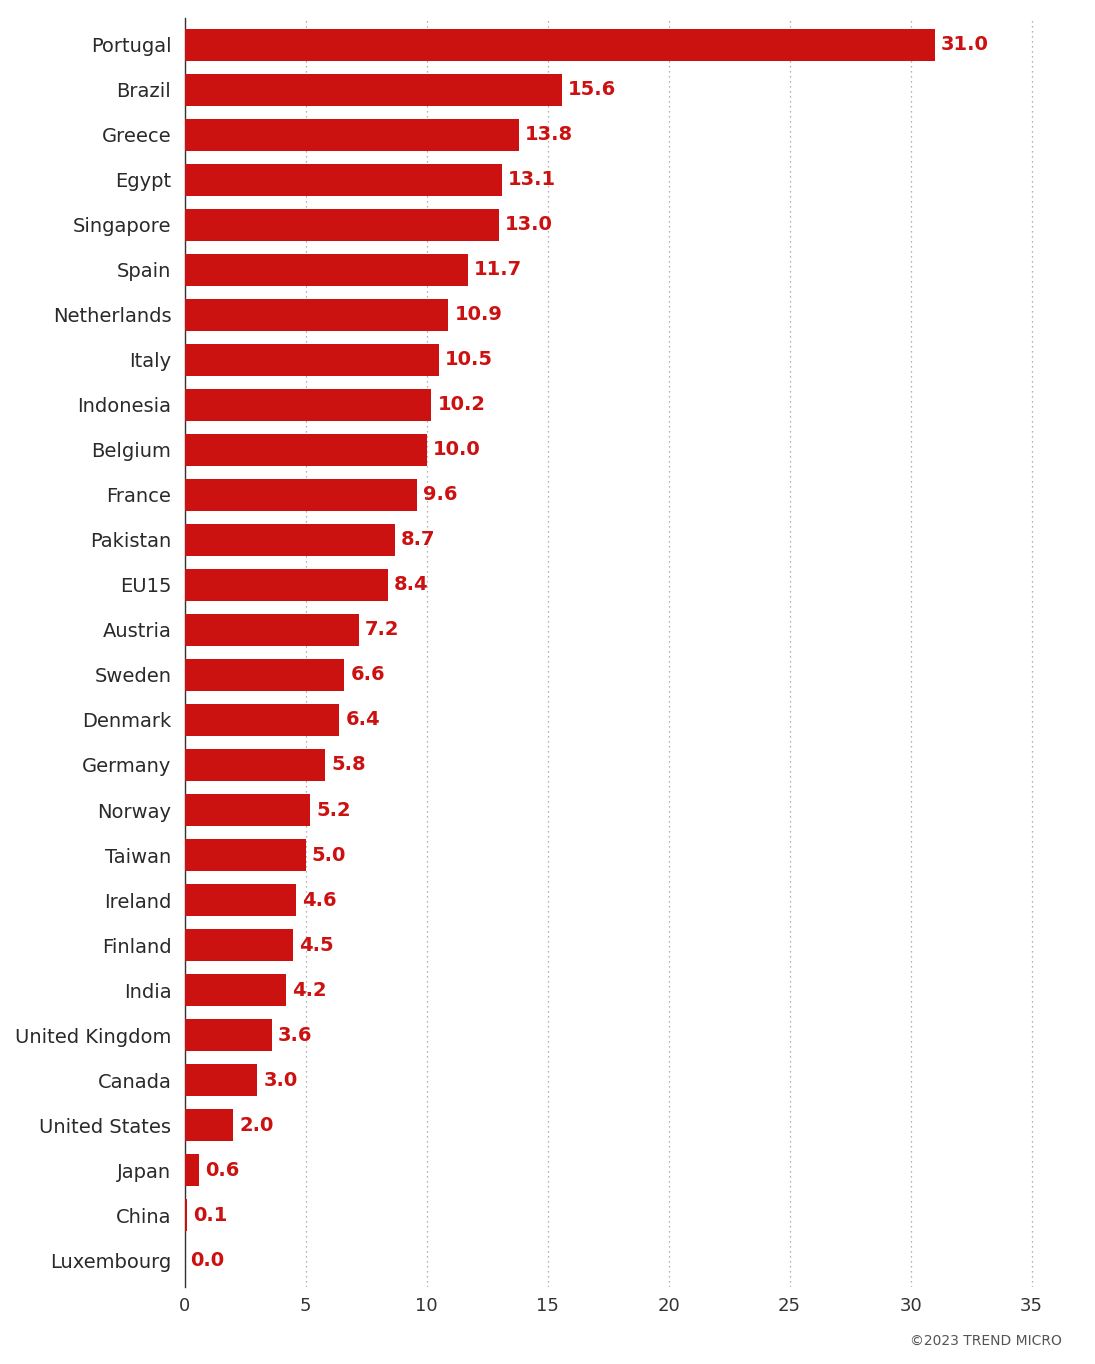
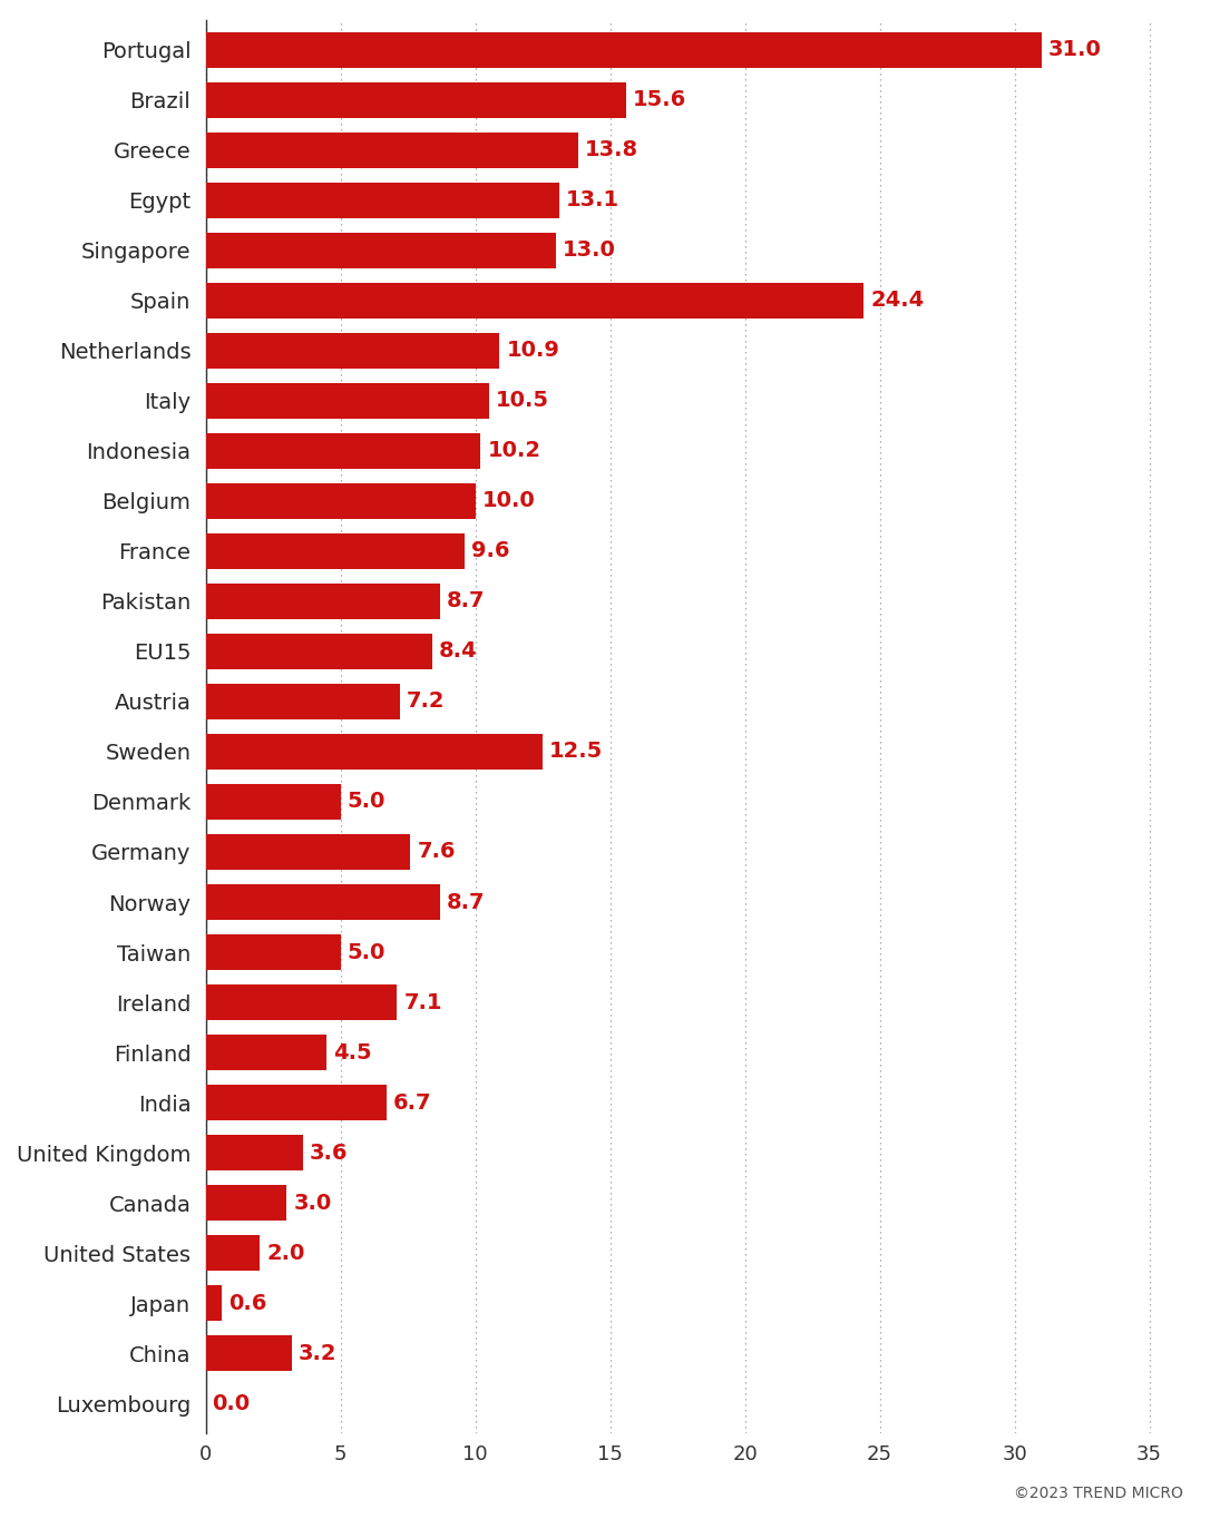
Spain: 11.7 -> 24.4
Sweden: 6.6 -> 12.5
Denmark: 6.4 -> 5.0
Germany: 5.8 -> 7.6
Norway: 5.2 -> 8.7
Ireland: 4.6 -> 7.1
India: 4.2 -> 6.7
China: 0.1 -> 3.2
